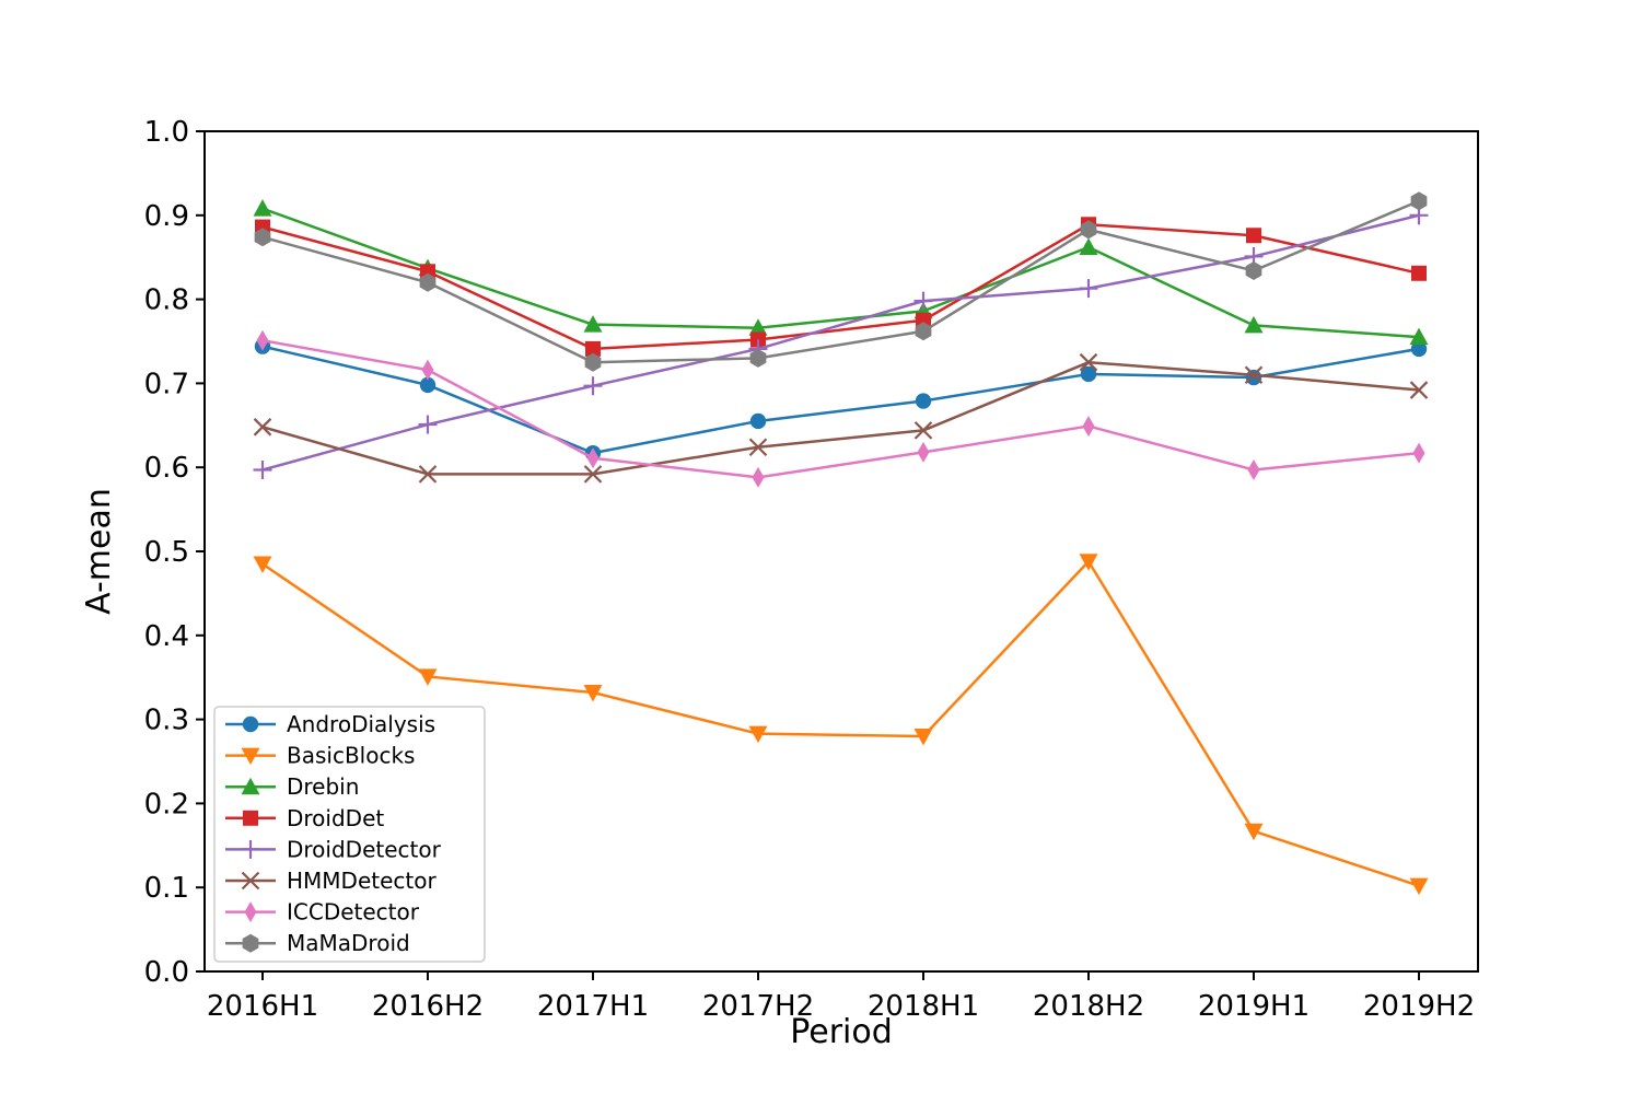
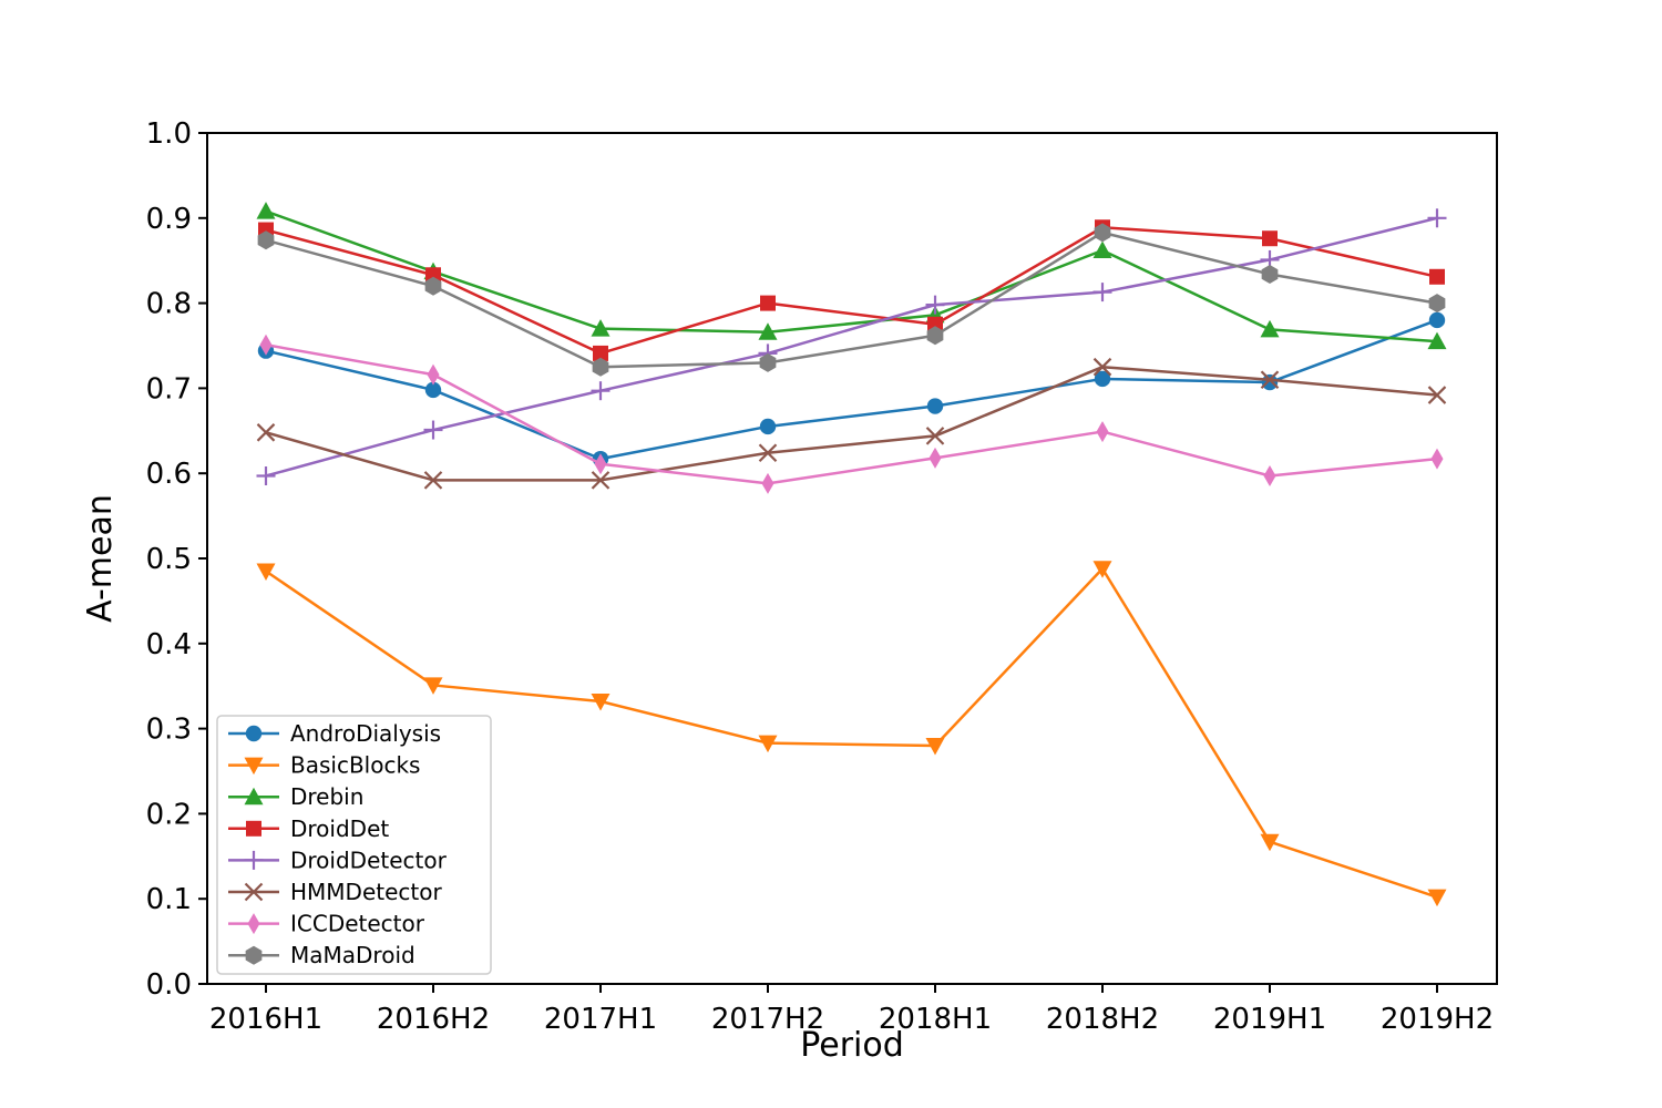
DroidDet/2017H2: 0.75 -> 0.80
AndroDialysis/2019H2: 0.74 -> 0.78
MaMaDroid/2019H2: 0.92 -> 0.80
